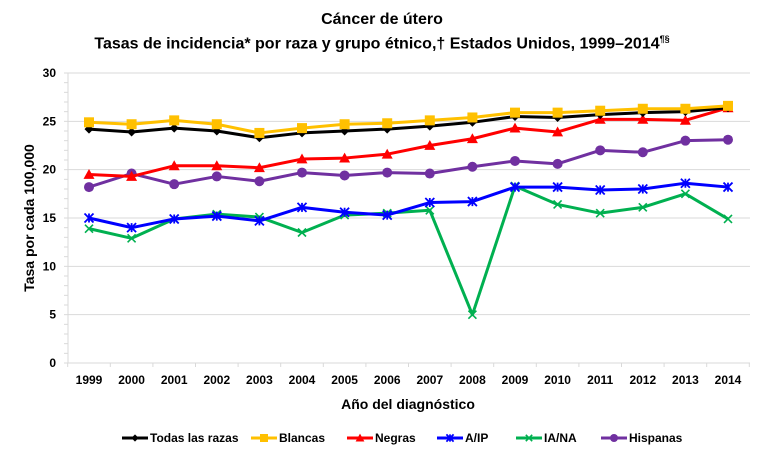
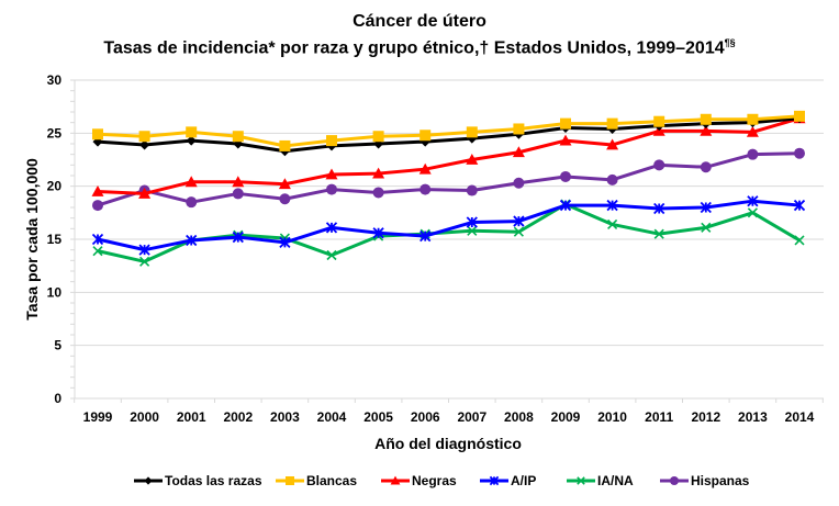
IA/NA/2008: 5 -> 16
